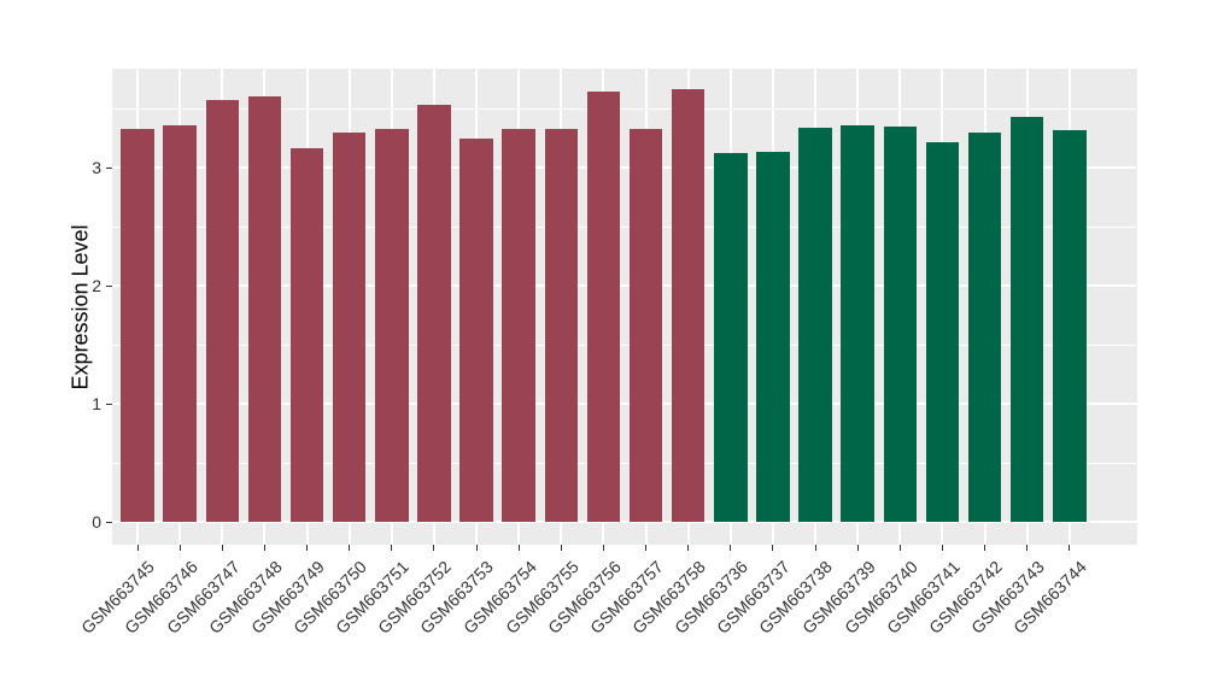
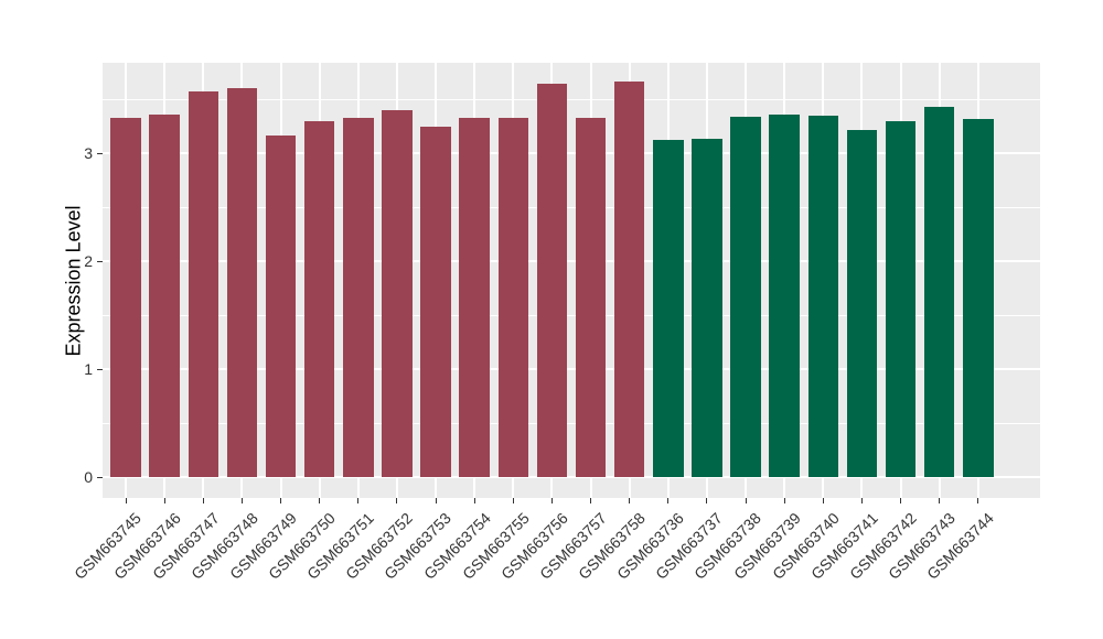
GSM663752: 3.5 -> 3.4
